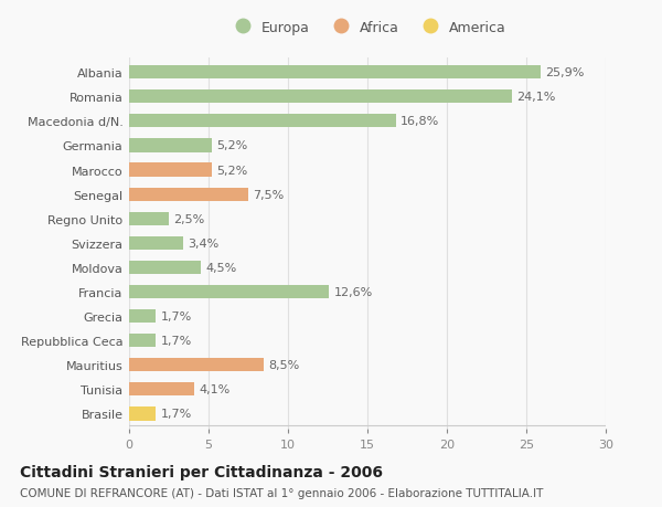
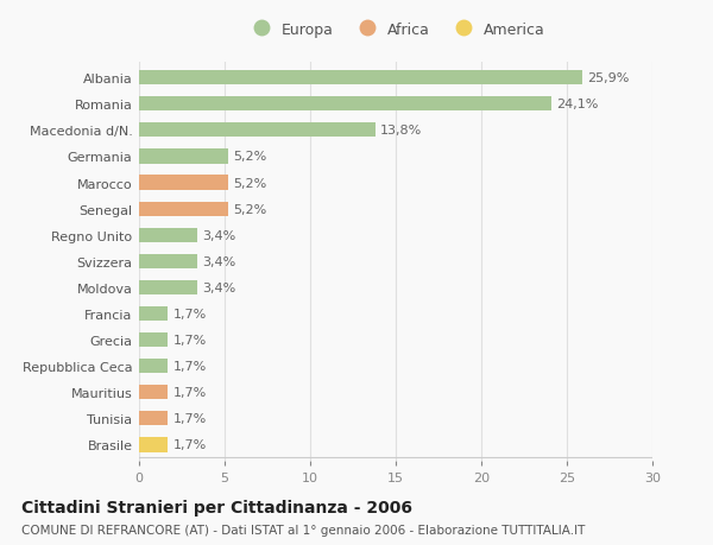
Macedonia d/N.: 16,8% -> 13,8%
Senegal: 7,5% -> 5,2%
Regno Unito: 2,5% -> 3,4%
Moldova: 4,5% -> 3,4%
Francia: 12,6% -> 1,7%
Mauritius: 8,5% -> 1,7%
Tunisia: 4,1% -> 1,7%
